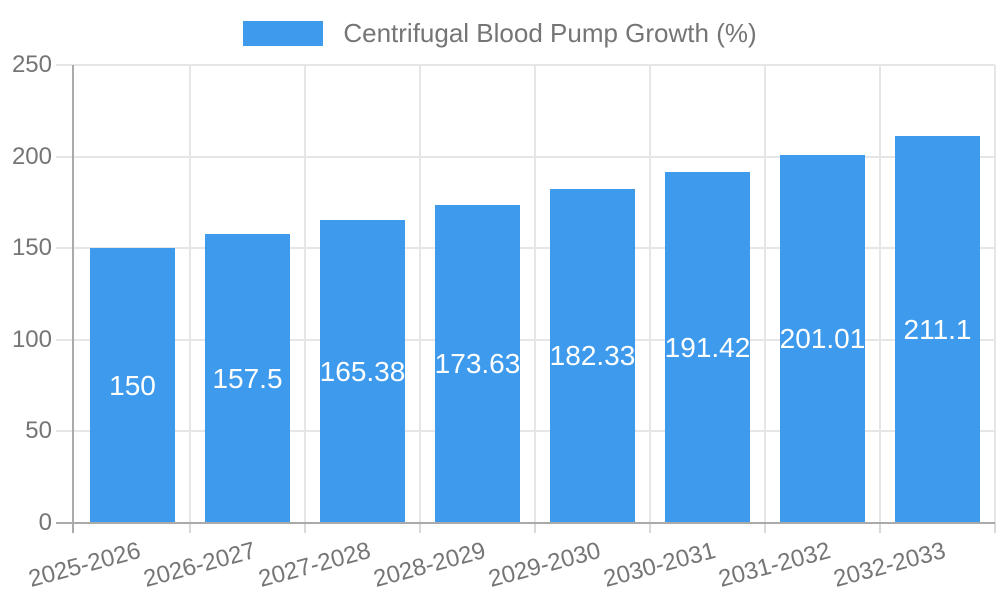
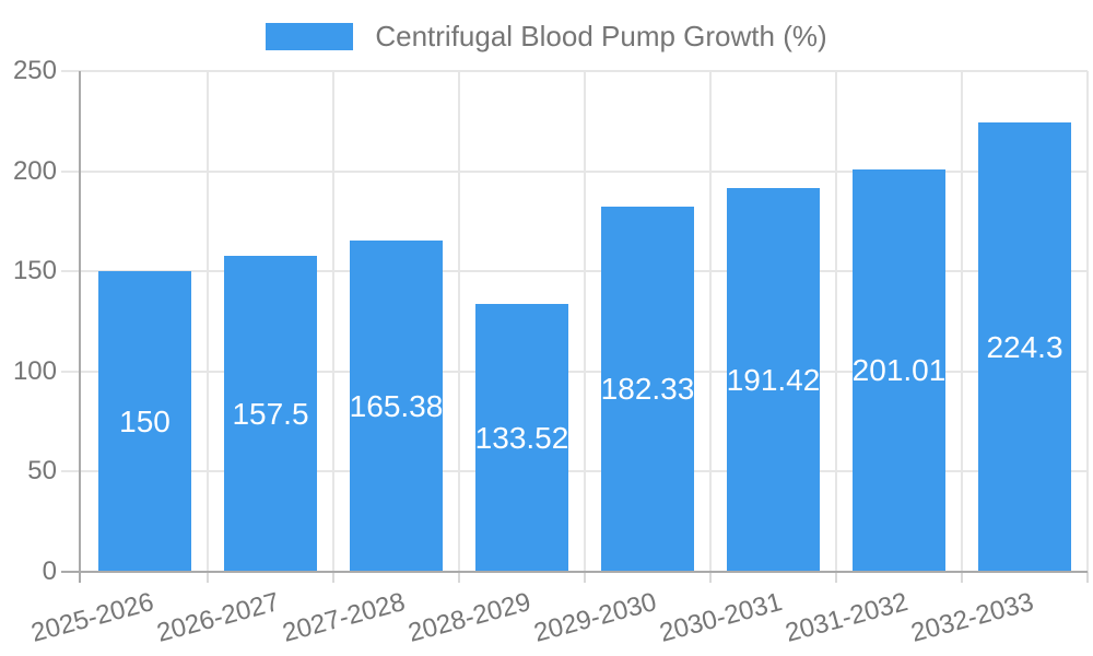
2028-2029: 173.63 -> 133.52
2032-2033: 211.1 -> 224.3
